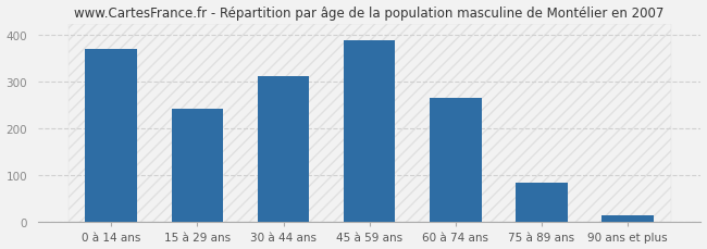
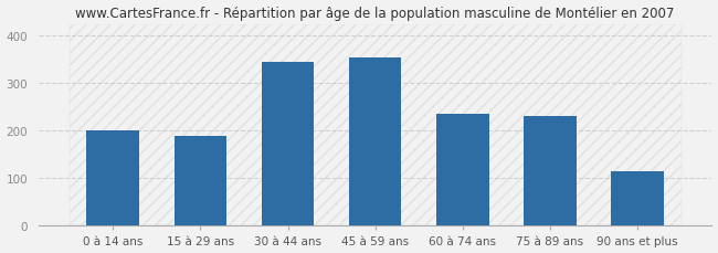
0 à 14 ans: 370 -> 200
15 à 29 ans: 242 -> 190
30 à 44 ans: 312 -> 345
45 à 59 ans: 390 -> 355
60 à 74 ans: 267 -> 235
75 à 89 ans: 85 -> 230
90 ans et plus: 15 -> 115
